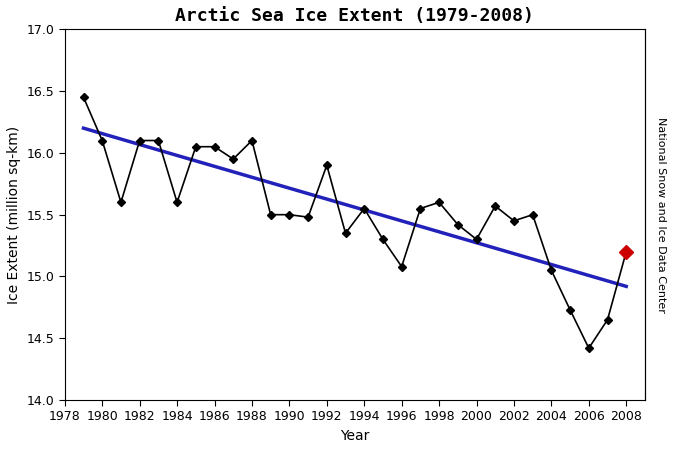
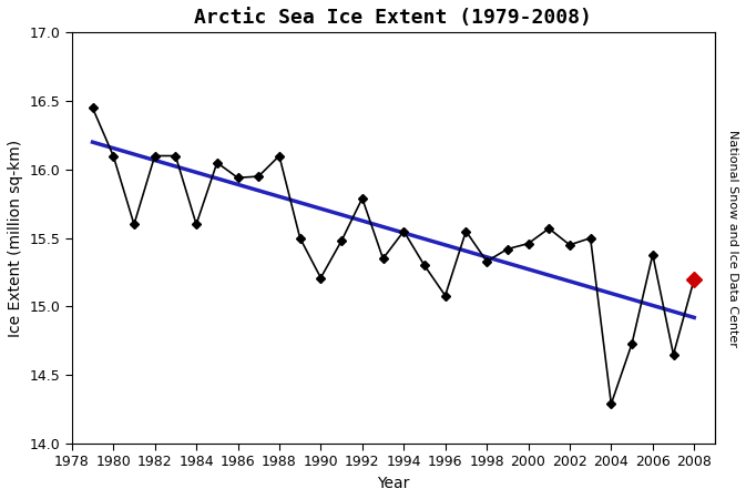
1986: 16.05 -> 15.94
1990: 15.50 -> 15.21
1992: 15.90 -> 15.79
1998: 15.60 -> 15.33
2000: 15.30 -> 15.46
2004: 15.05 -> 14.29
2006: 14.42 -> 15.38
